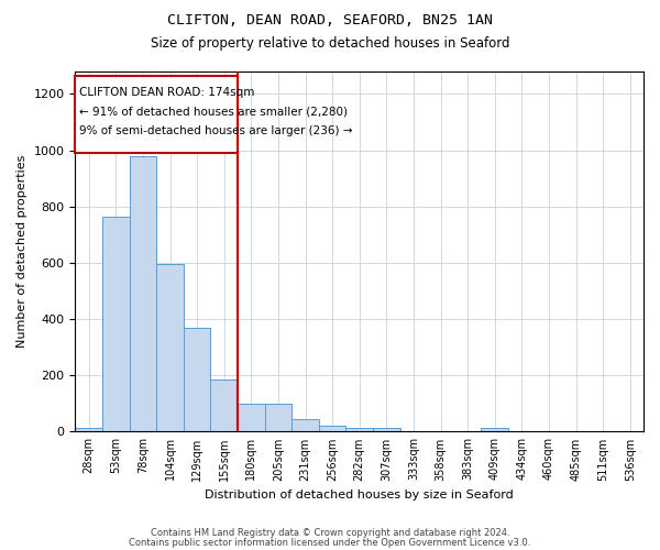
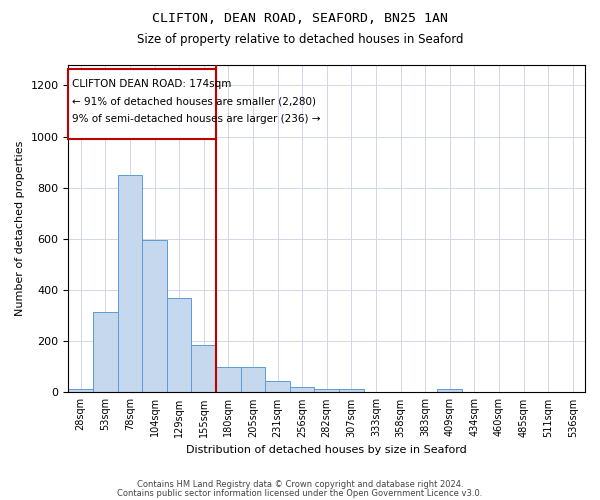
53sqm: 765 -> 315
78sqm: 980 -> 850
